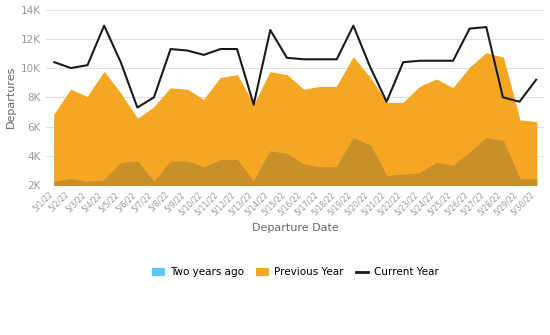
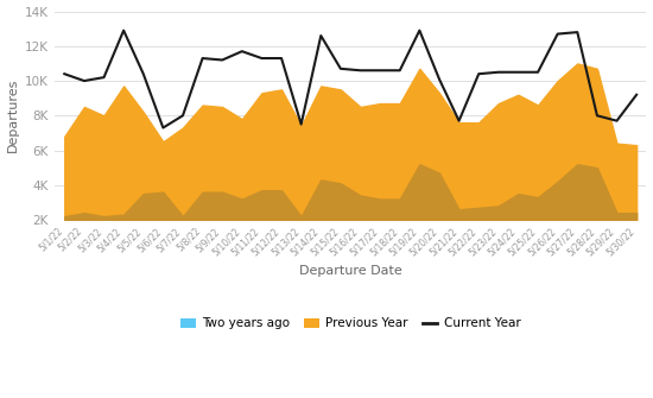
Current Year/5/10/22: 10.9K -> 11.7K
